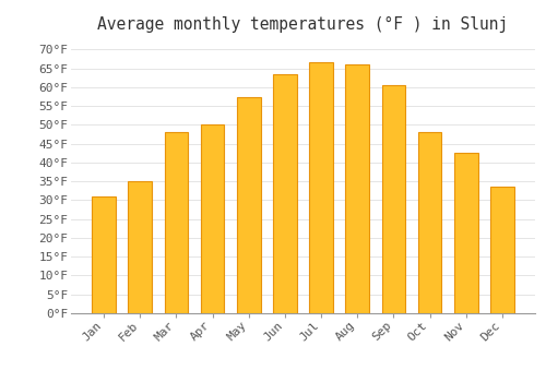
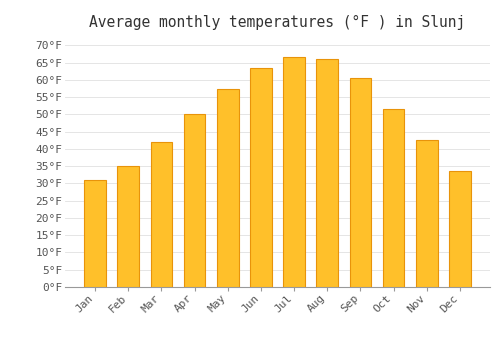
Mar: 48.0°F -> 42.0°F
Oct: 48.0°F -> 51.5°F
